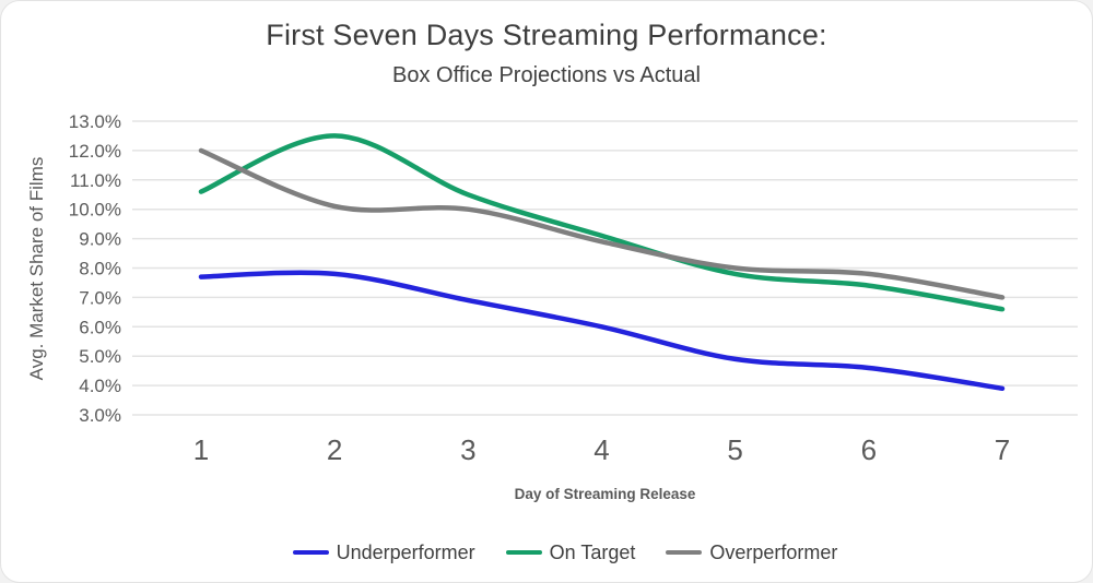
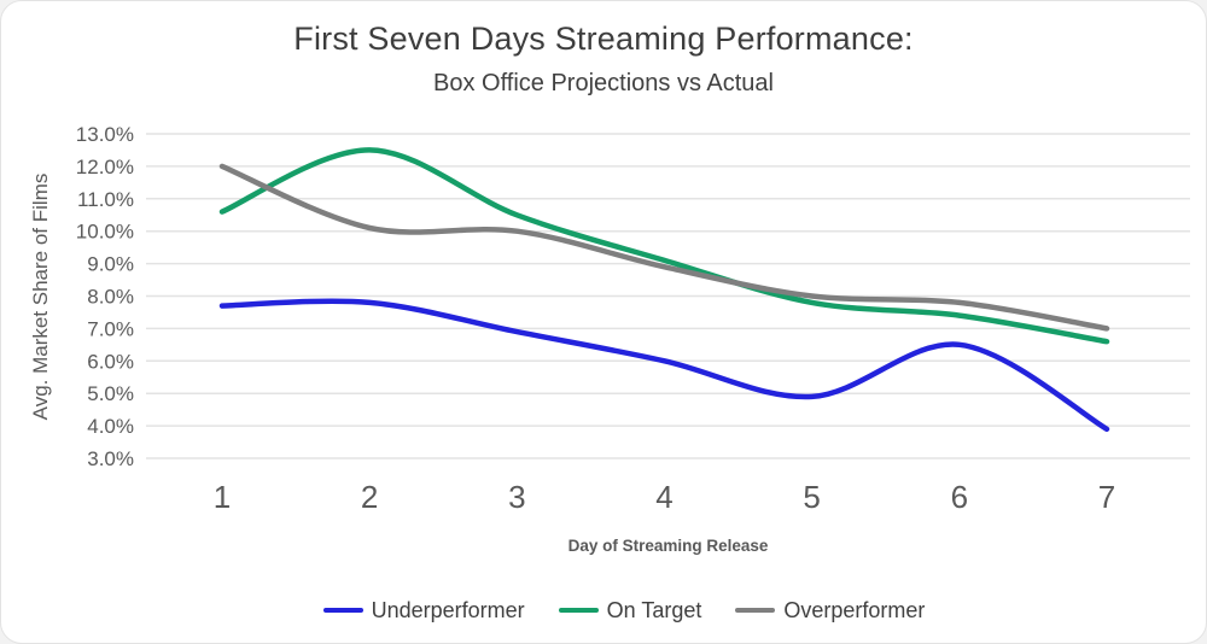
Underperformer/6: 4.6% -> 6.5%
